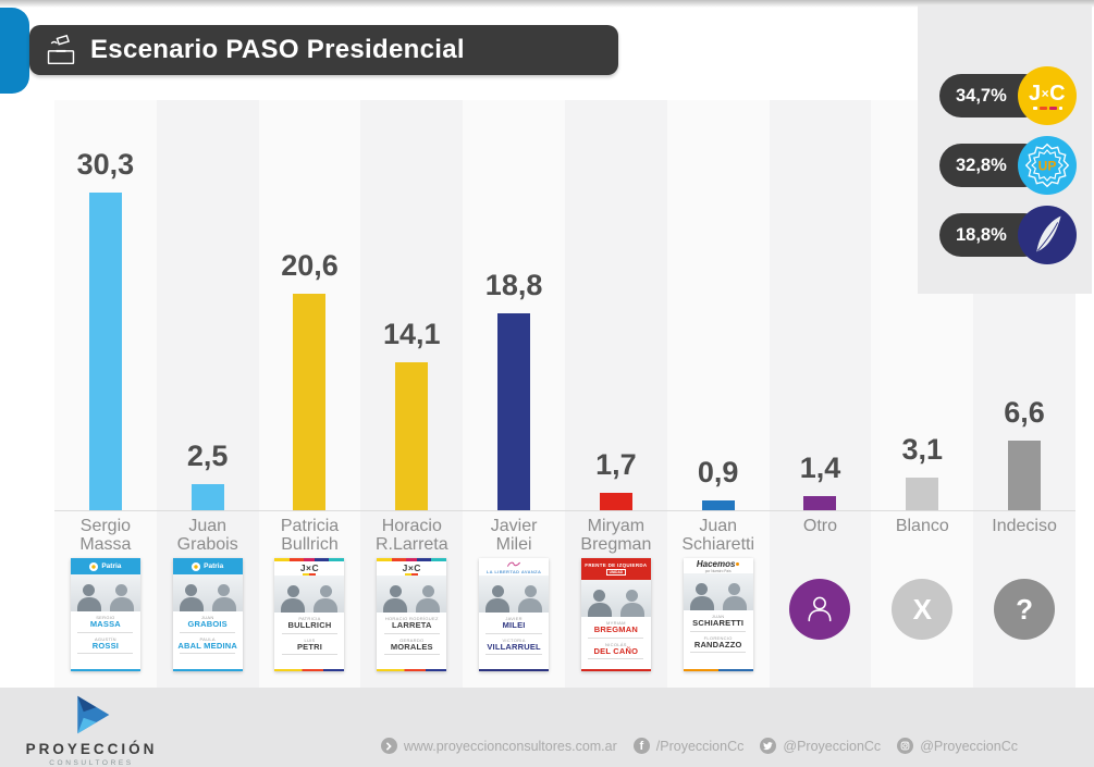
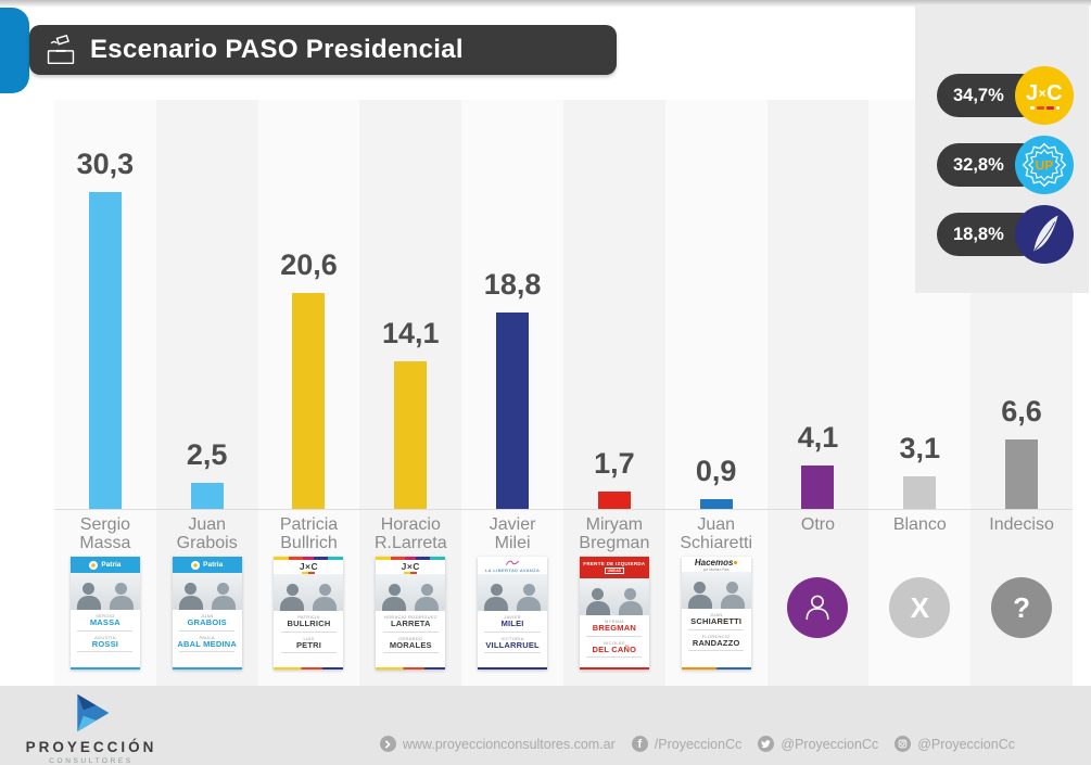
Otro: 1,4 -> 4,1
